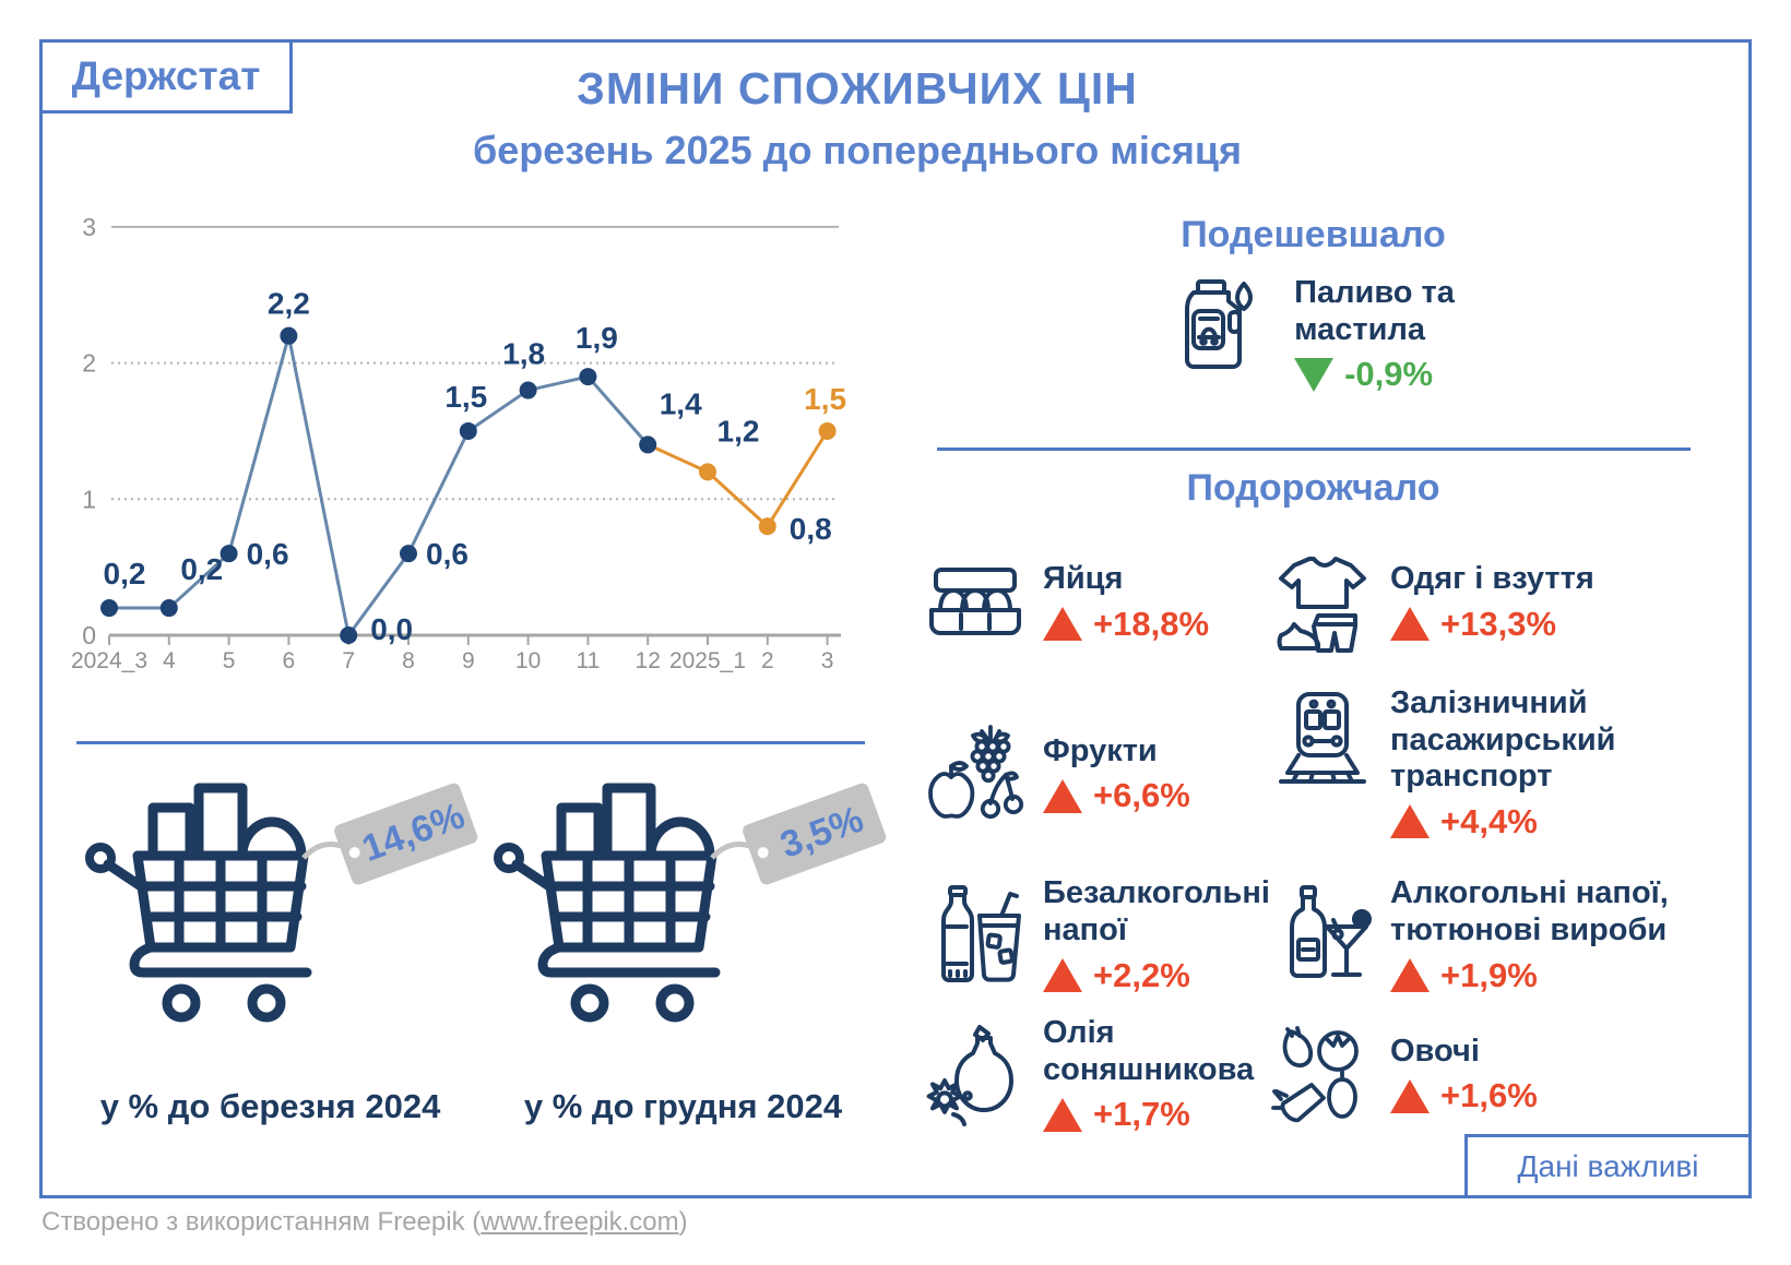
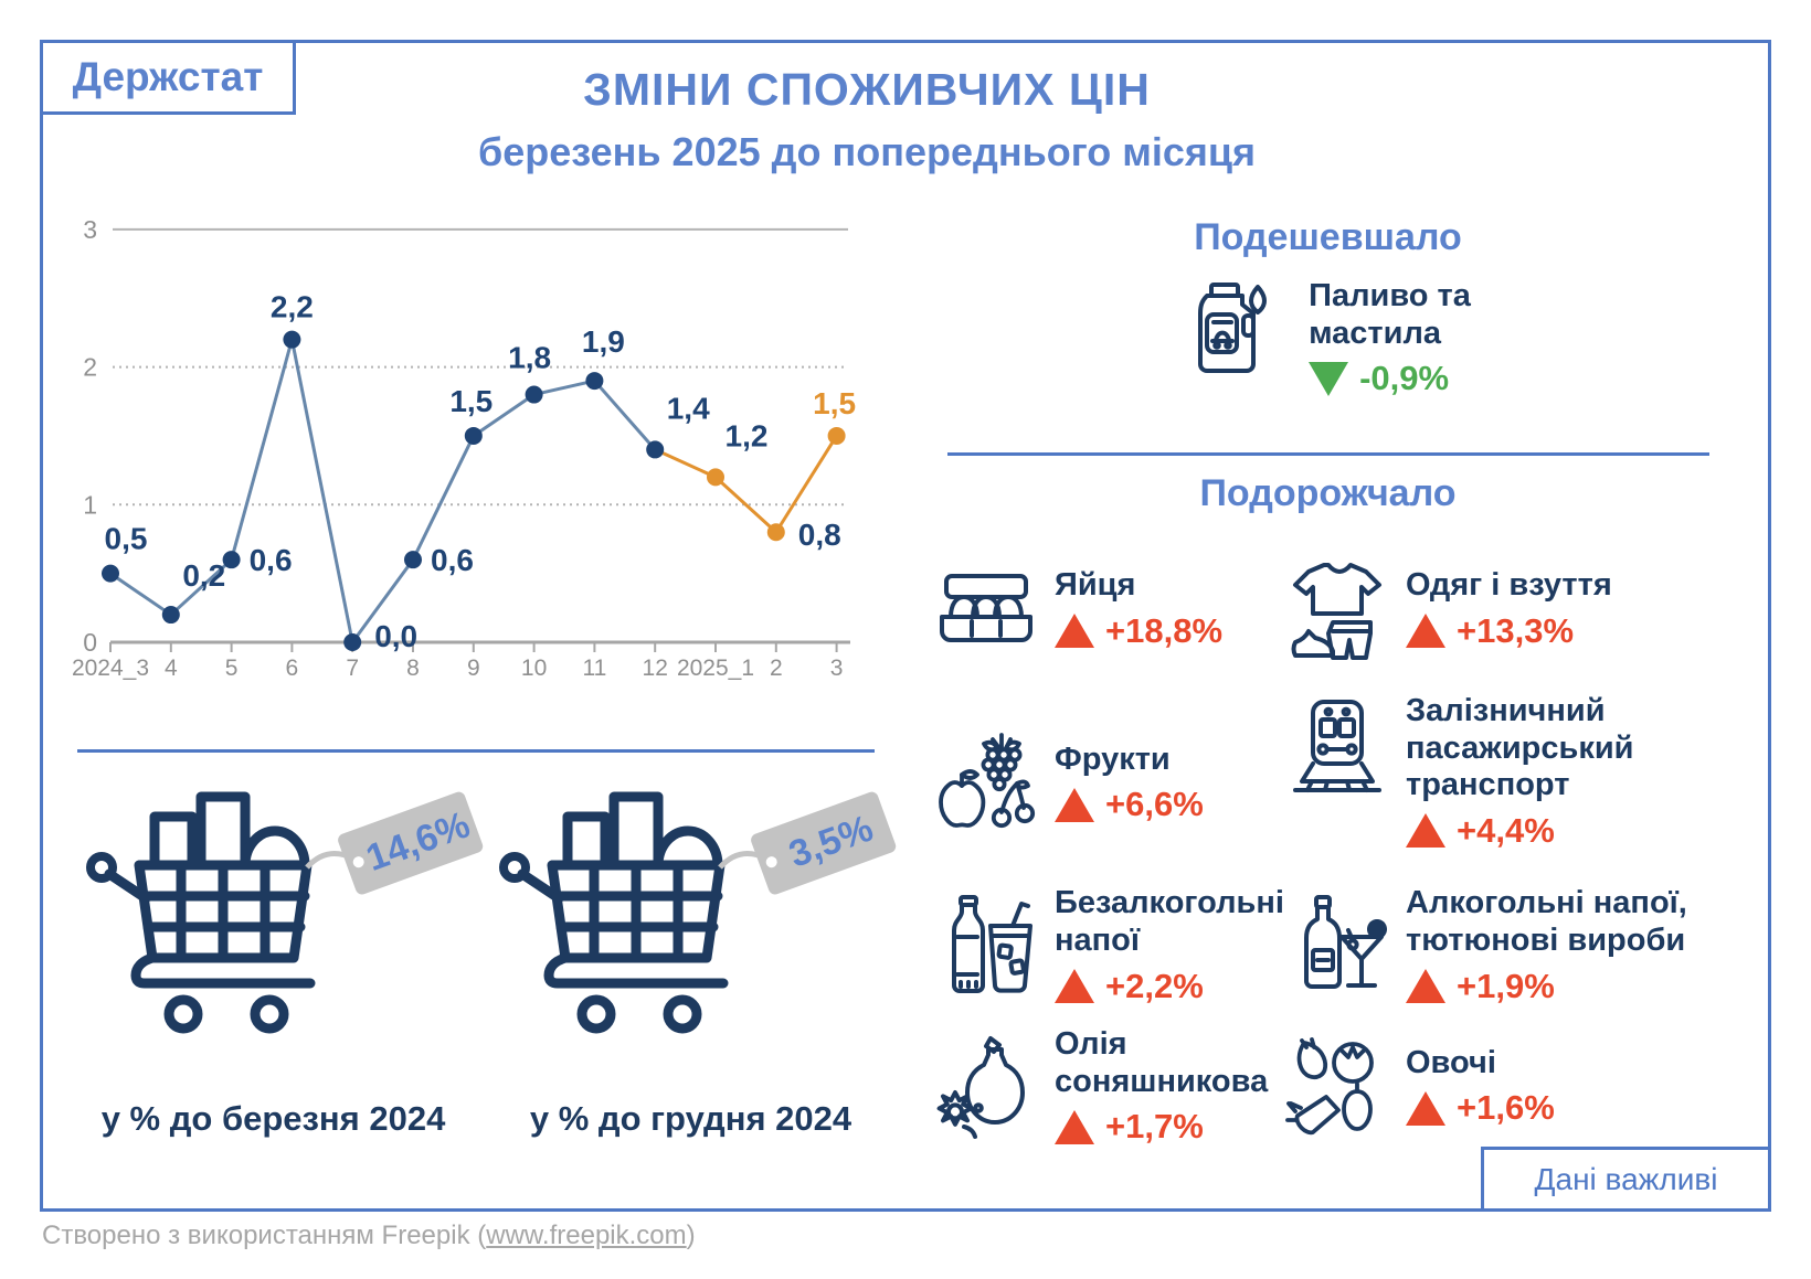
2024_3: 0,2 -> 0,5
